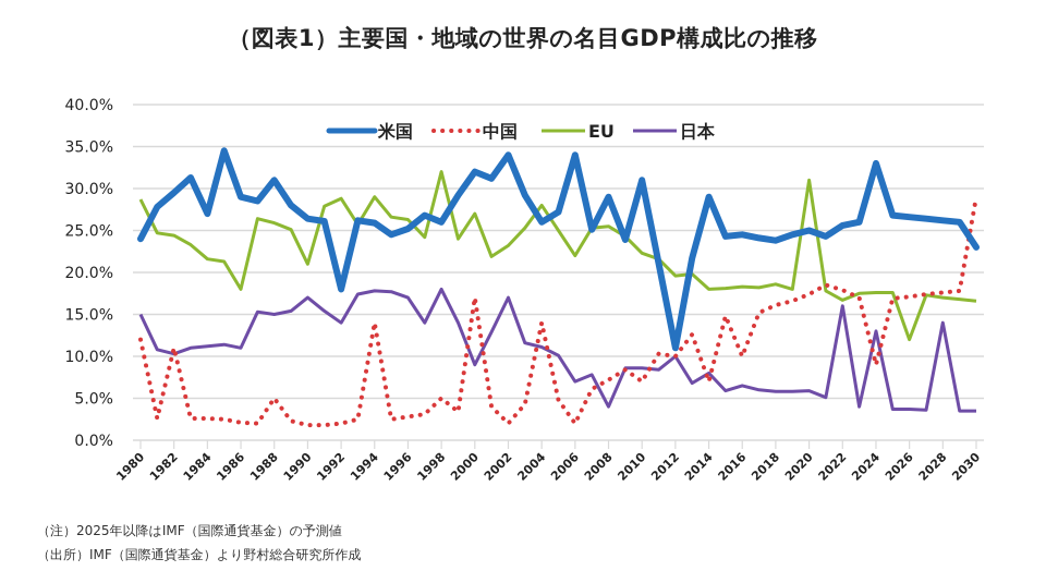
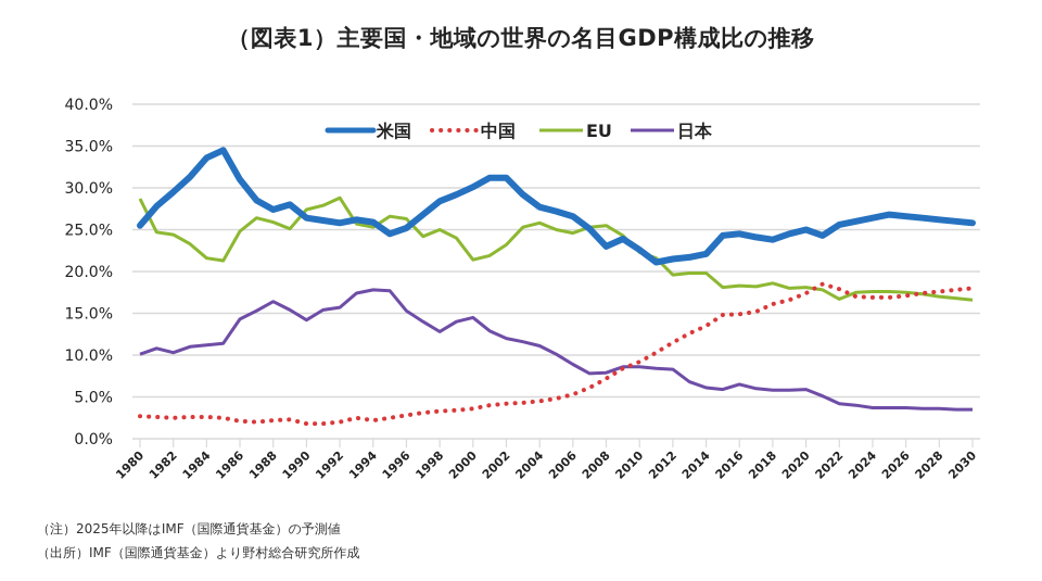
米国/1980: 24% -> 26%
中国/1980: 12% -> 3%
日本/1980: 15% -> 10%
中国/1982: 11% -> 2%
米国/1984: 27% -> 34%
米国/1986: 29% -> 31%
EU/1986: 18% -> 25%
日本/1986: 11% -> 14%
米国/1988: 31% -> 27%
中国/1988: 5% -> 2%
日本/1988: 15% -> 16%
EU/1990: 21% -> 27%
日本/1990: 17% -> 14%
米国/1992: 18% -> 26%
日本/1992: 14% -> 16%
中国/1994: 14% -> 2%
EU/1994: 29% -> 25%
日本/1996: 17% -> 15%
米国/1998: 26% -> 28%
中国/1998: 5% -> 3%
EU/1998: 32% -> 25%
日本/1998: 18% -> 13%
米国/2000: 32% -> 30%
中国/2000: 17% -> 4%
EU/2000: 27% -> 21%
日本/2000: 9% -> 14%
米国/2002: 34% -> 31%
中国/2002: 2% -> 4%
日本/2002: 17% -> 12%
米国/2004: 26% -> 28%
中国/2004: 14% -> 4%
EU/2004: 28% -> 26%
米国/2006: 34% -> 27%
中国/2006: 2% -> 5%
EU/2006: 22% -> 25%
日本/2006: 7% -> 9%
米国/2008: 29% -> 23%
日本/2008: 4% -> 8%
米国/2010: 31% -> 23%
中国/2010: 7% -> 9%
米国/2012: 11% -> 22%
中国/2012: 10% -> 12%
日本/2012: 10% -> 8%
米国/2014: 29% -> 22%
中国/2014: 7% -> 14%
EU/2014: 18% -> 20%
日本/2014: 8% -> 6%
中国/2016: 10% -> 15%
EU/2020: 31% -> 18%
日本/2022: 16% -> 4%
米国/2024: 33% -> 26%
中国/2024: 9% -> 17%
日本/2024: 13% -> 4%
EU/2026: 12% -> 18%
日本/2028: 14% -> 4%
米国/2030: 23% -> 26%
中国/2030: 29% -> 18%
